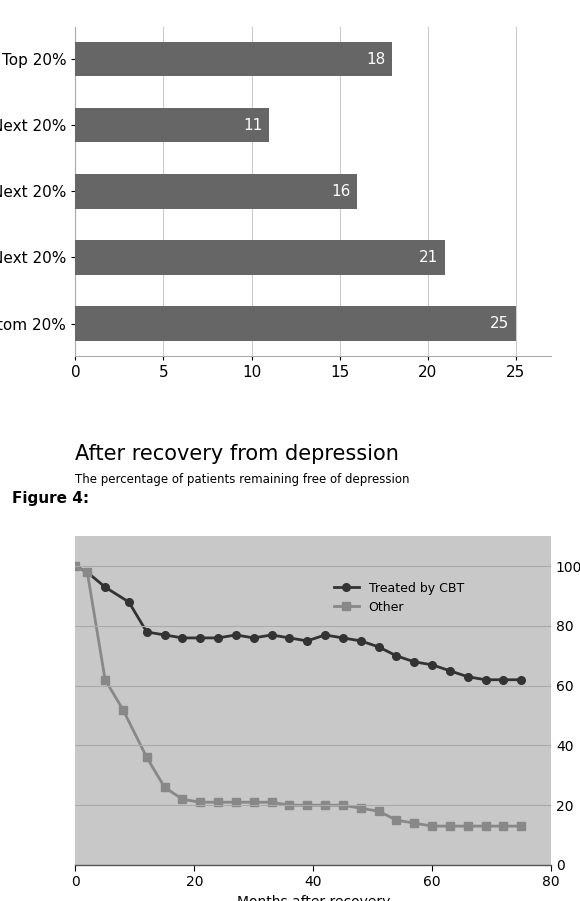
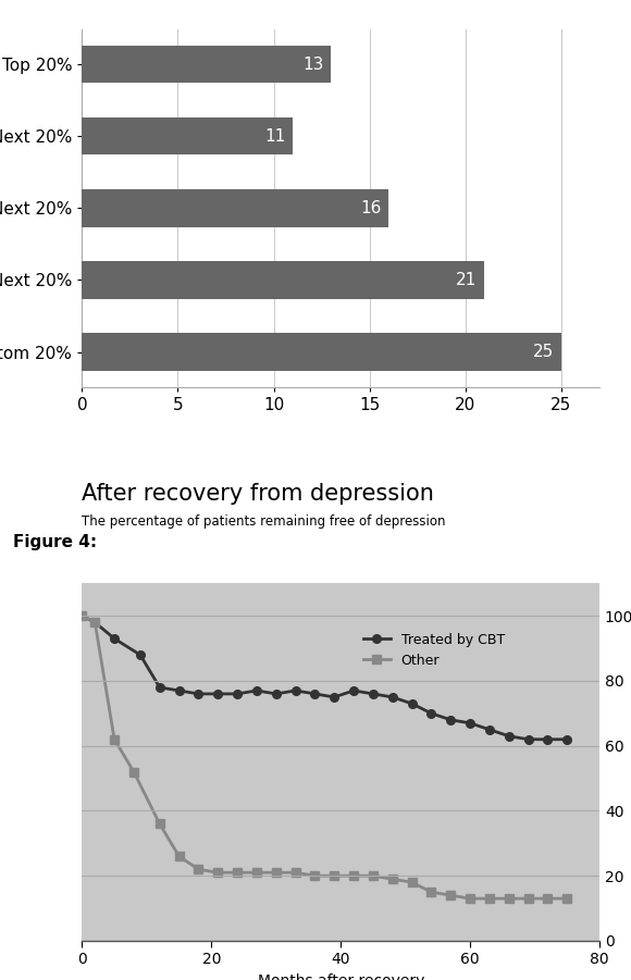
Top 20%: 18 -> 13
